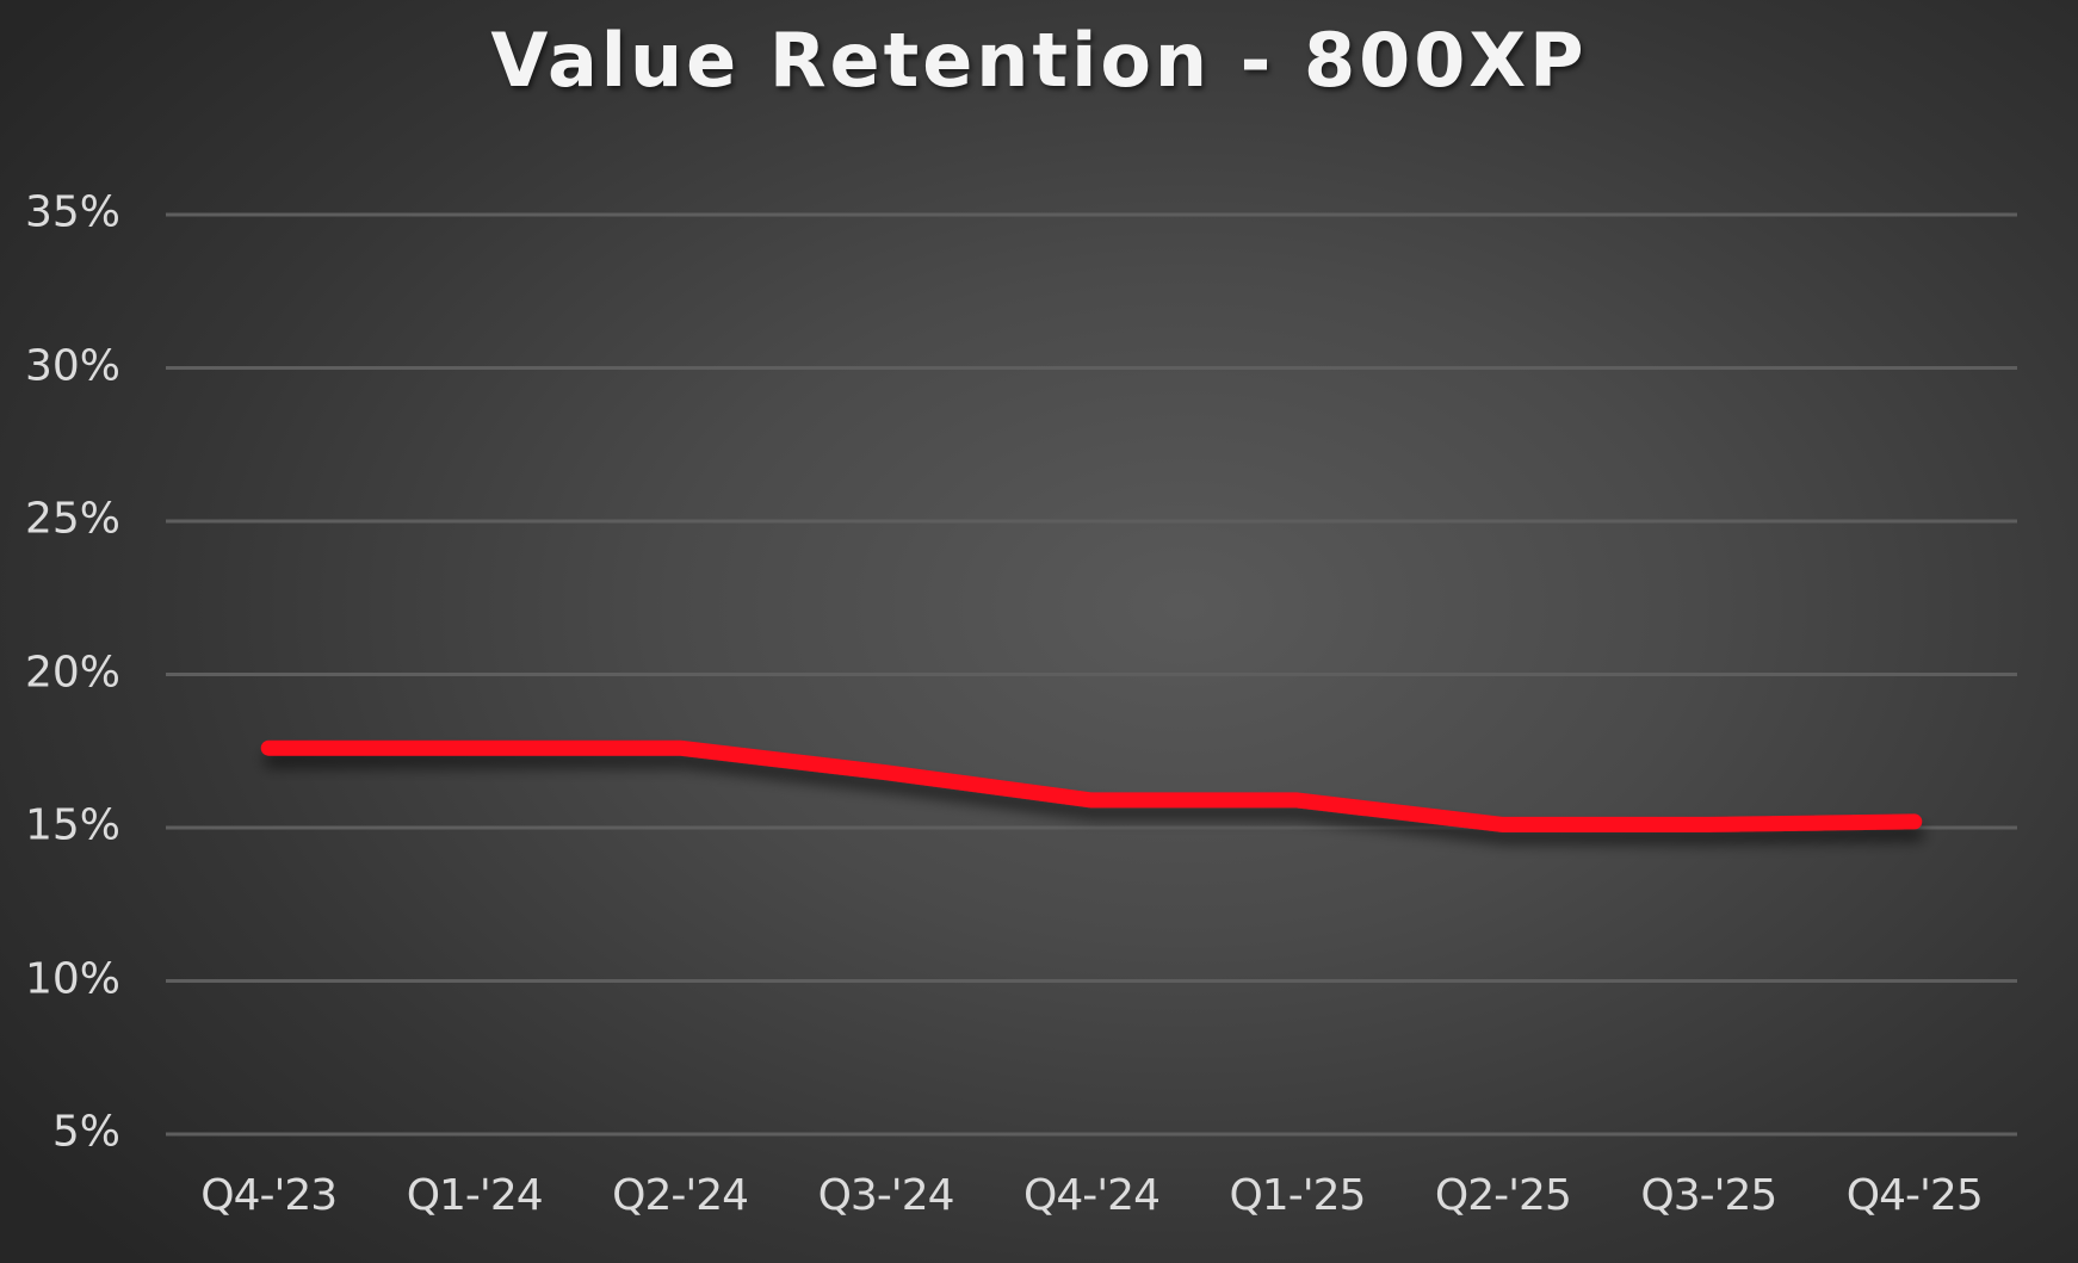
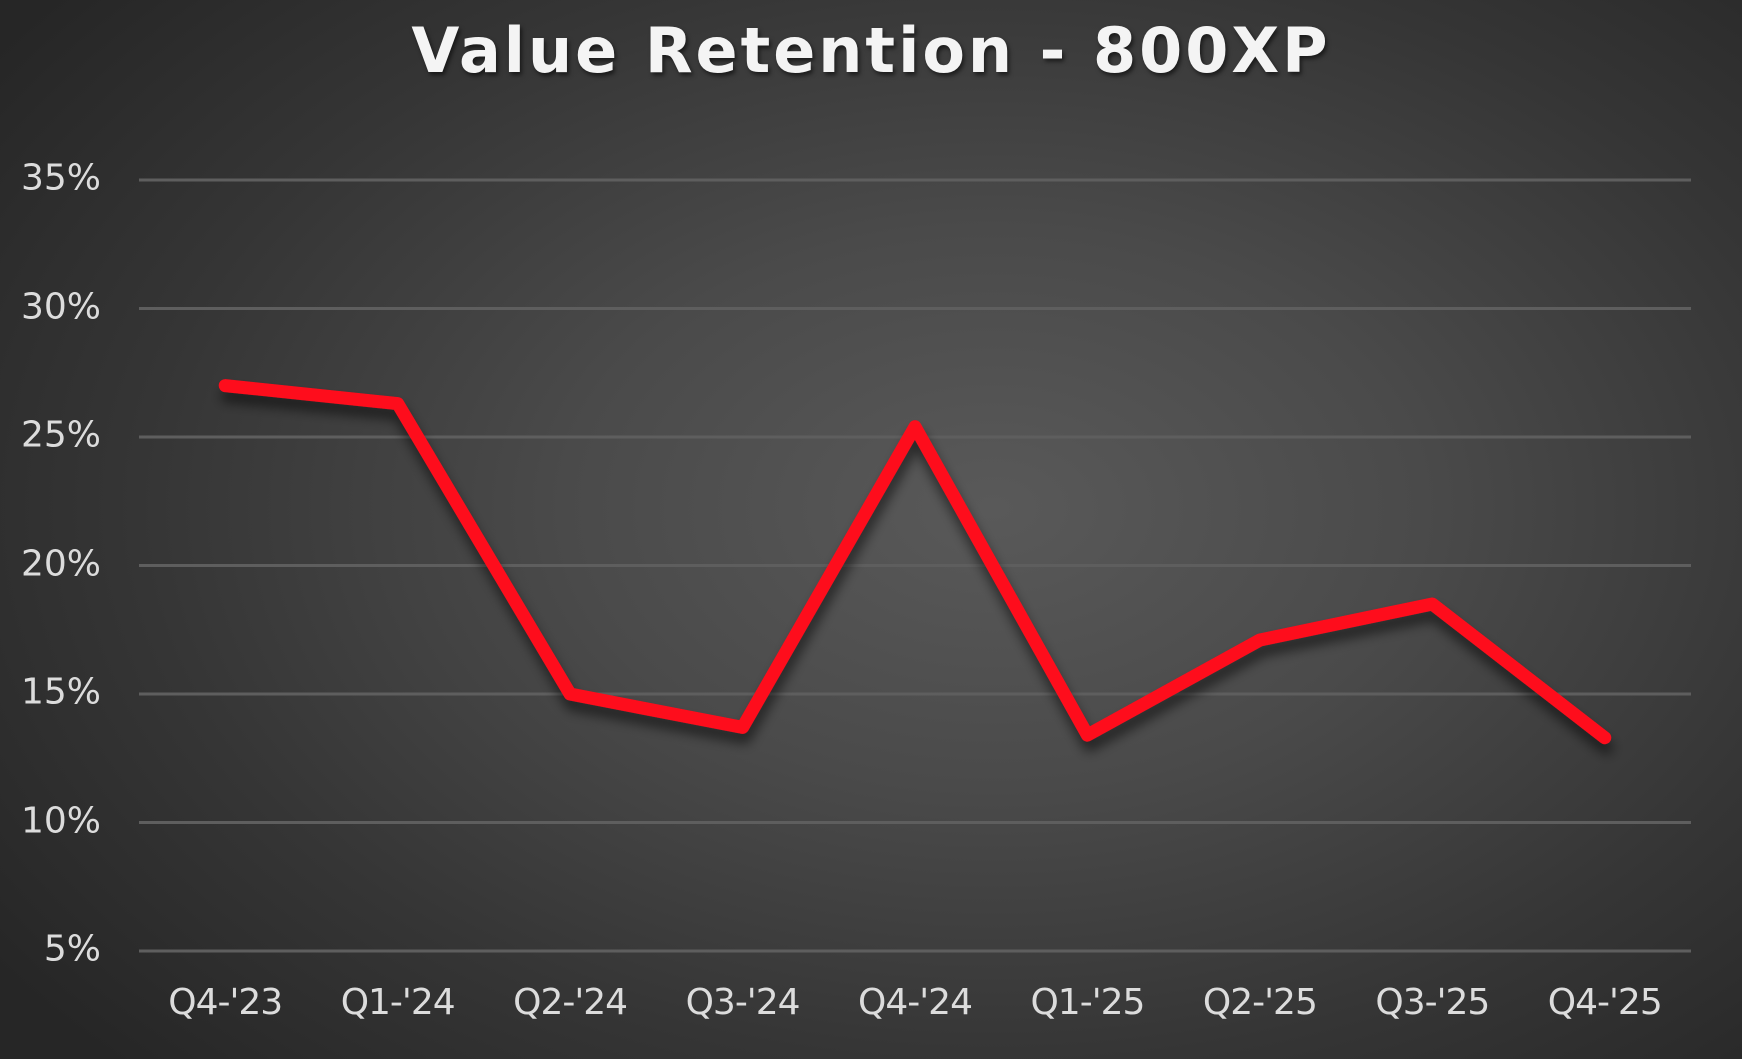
Q4-'23: 17.6% -> 27.0%
Q1-'24: 17.6% -> 26.3%
Q2-'24: 17.6% -> 15.0%
Q3-'24: 16.8% -> 13.7%
Q4-'24: 15.9% -> 25.4%
Q1-'25: 15.9% -> 13.4%
Q2-'25: 15.1% -> 17.1%
Q3-'25: 15.1% -> 18.5%
Q4-'25: 15.2% -> 13.3%
